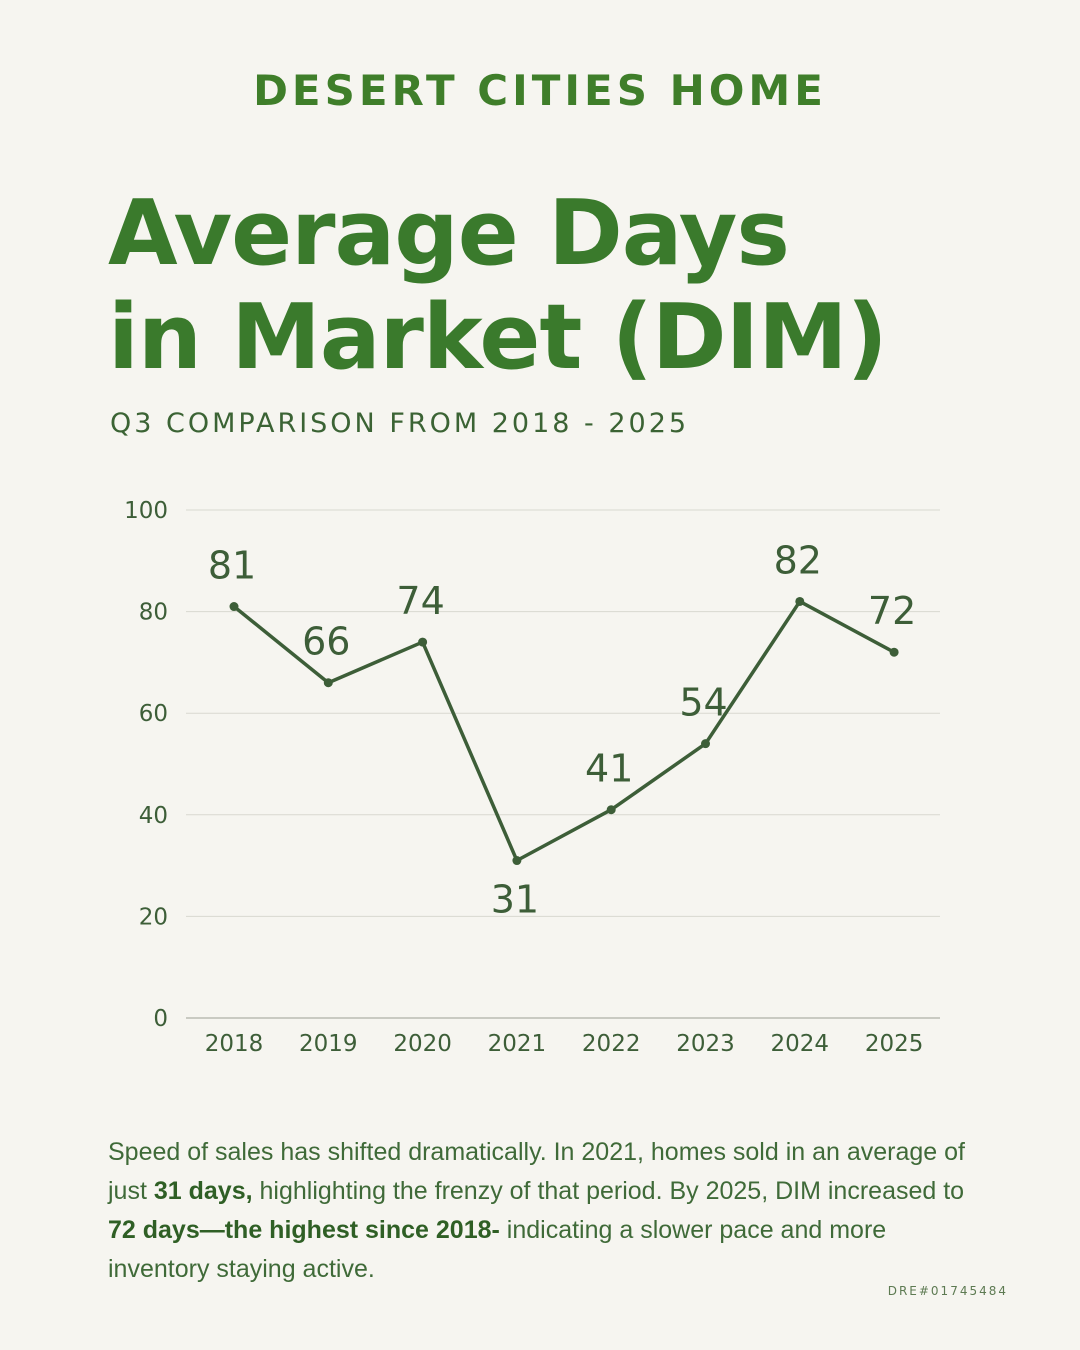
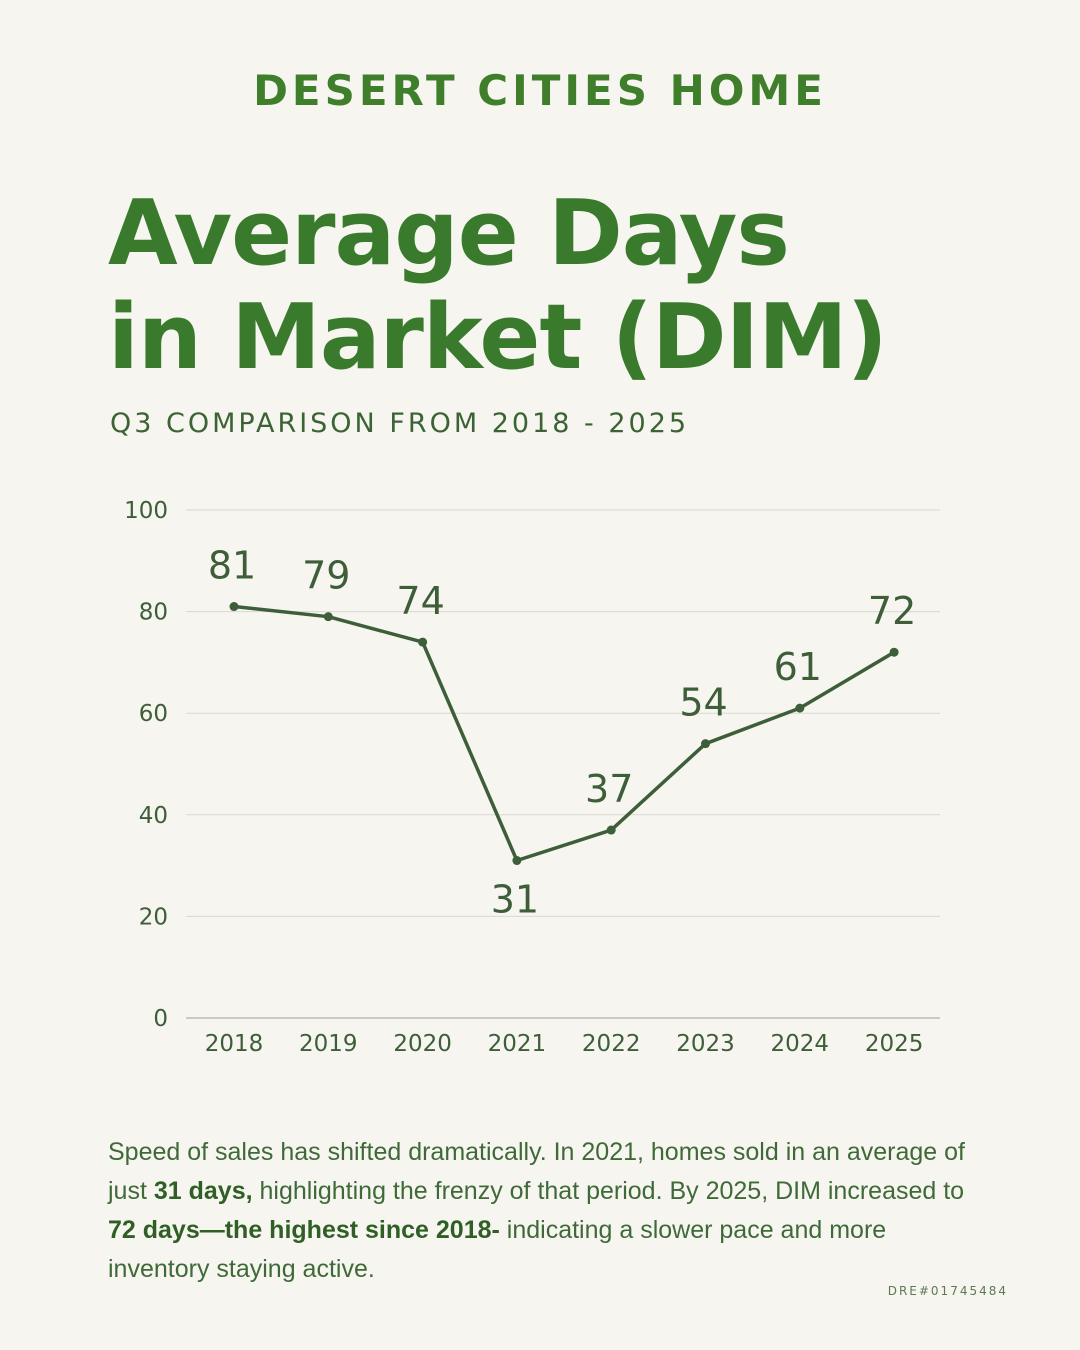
2019: 66 -> 79
2022: 41 -> 37
2024: 82 -> 61
